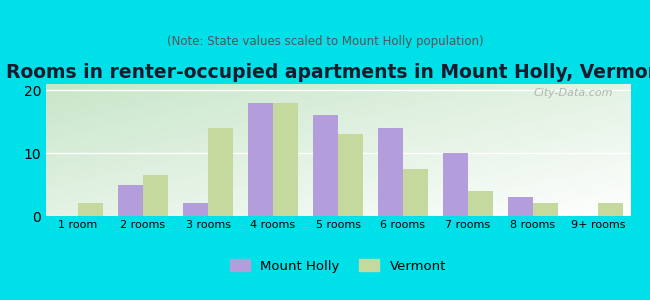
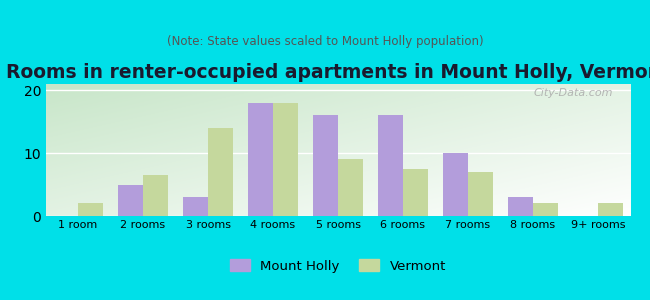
Mount Holly/3 rooms: 2 -> 3
Vermont/5 rooms: 13.0 -> 9.0
Mount Holly/6 rooms: 14 -> 16
Vermont/7 rooms: 4.0 -> 7.0
